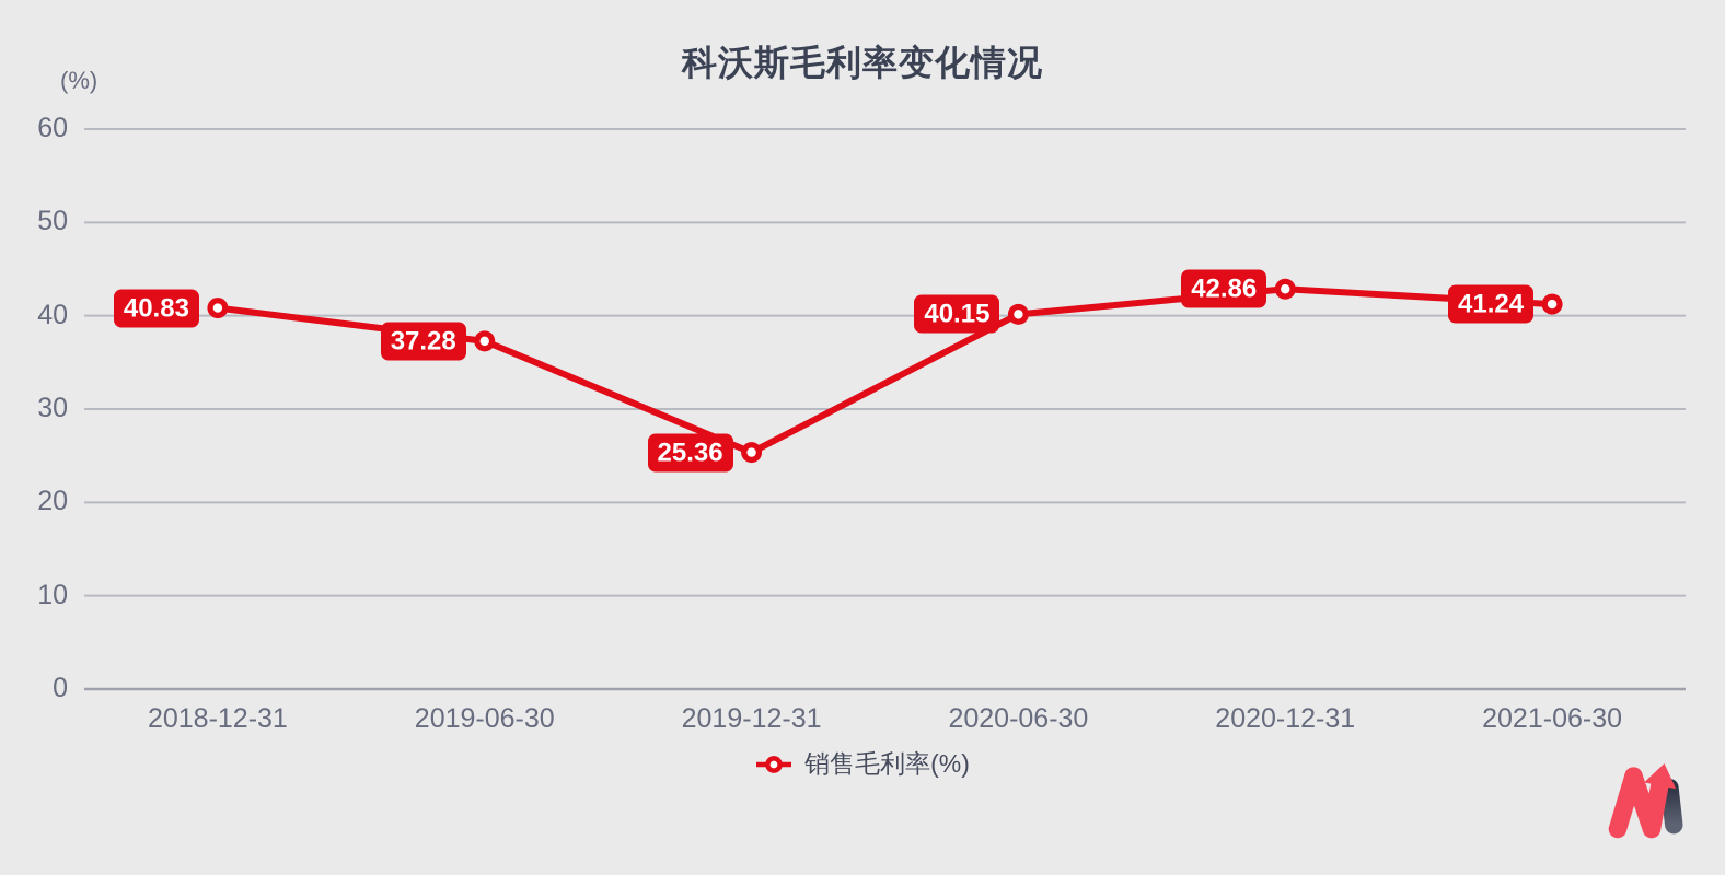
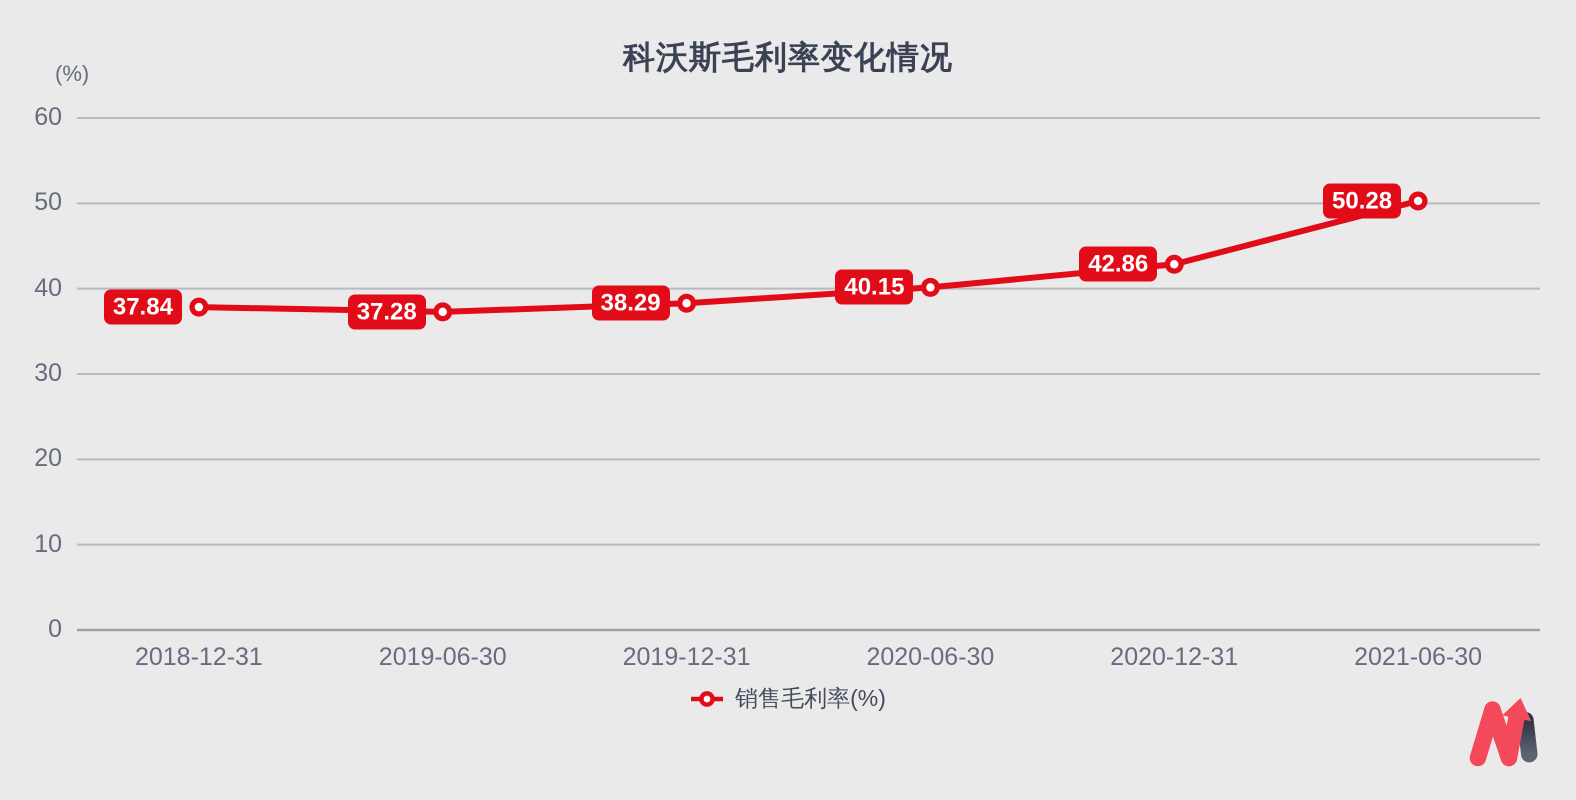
2018-12-31: 40.83 -> 37.84
2019-12-31: 25.36 -> 38.29
2021-06-30: 41.24 -> 50.28
